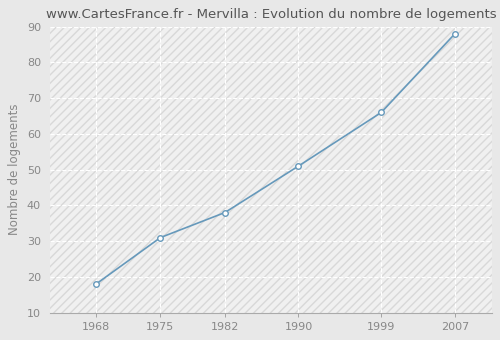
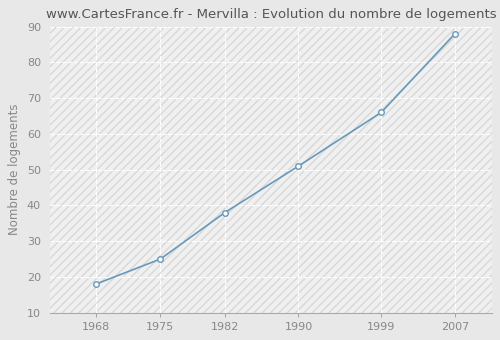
1975: 31 -> 25
